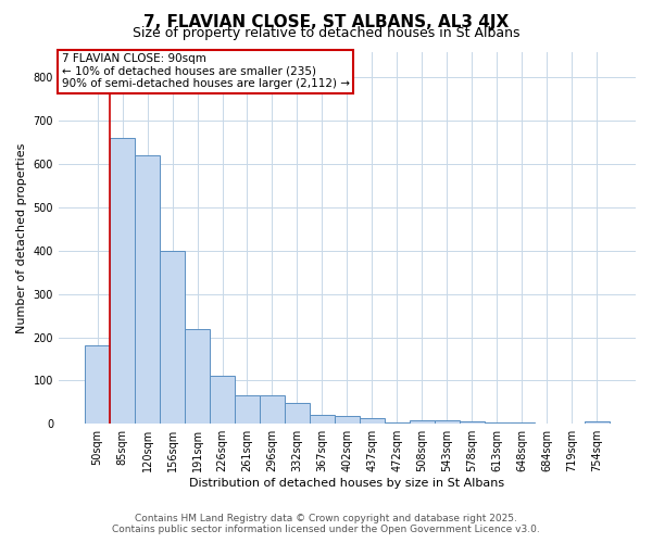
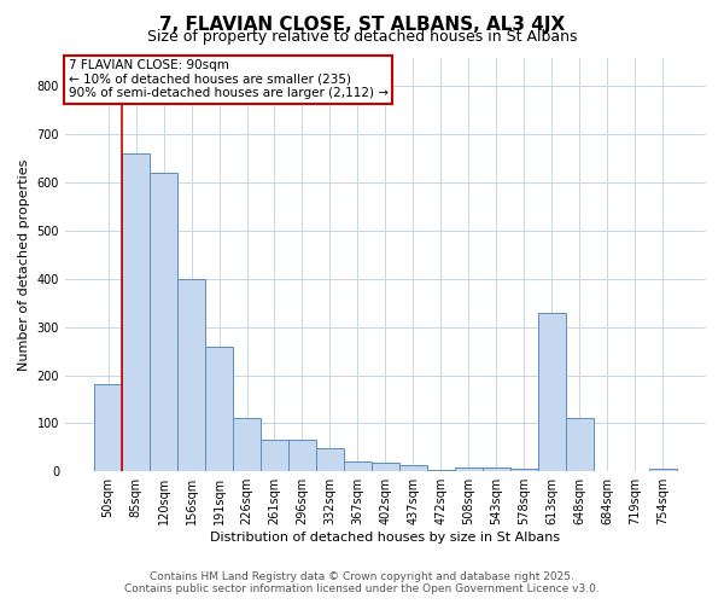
191sqm: 218 -> 260
613sqm: 3 -> 330
648sqm: 2 -> 110
